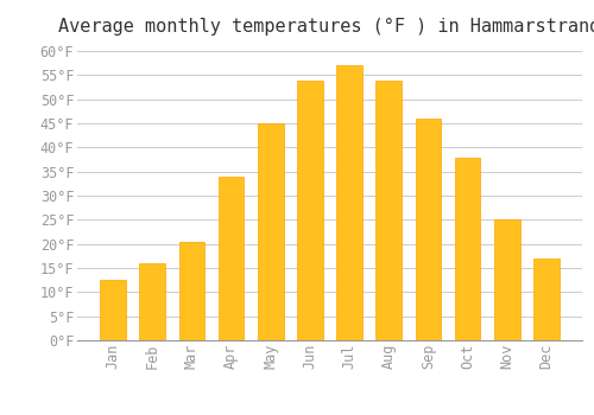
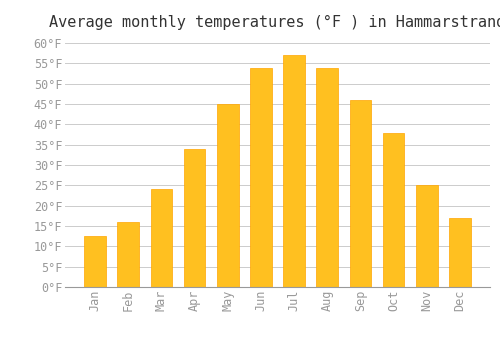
Mar: 20.5°F -> 24.0°F
